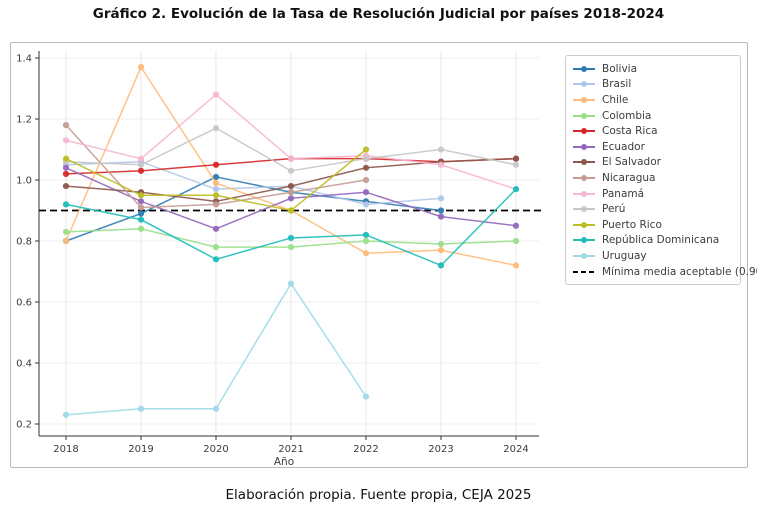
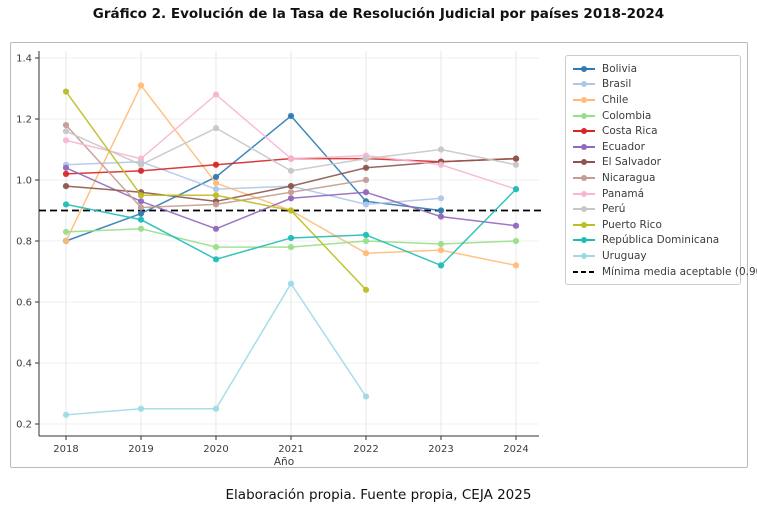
Perú/2018: 1.06 -> 1.16
Puerto Rico/2018: 1.07 -> 1.29
Chile/2019: 1.37 -> 1.31
Bolivia/2021: 0.96 -> 1.21
Puerto Rico/2022: 1.10 -> 0.64
